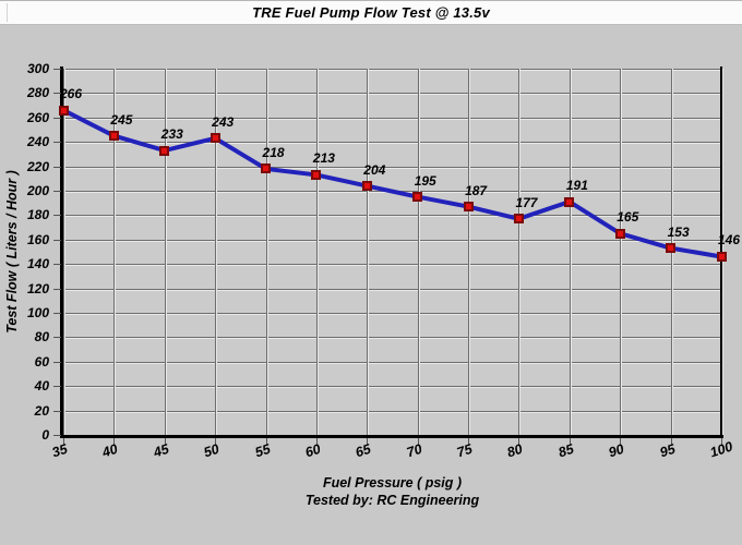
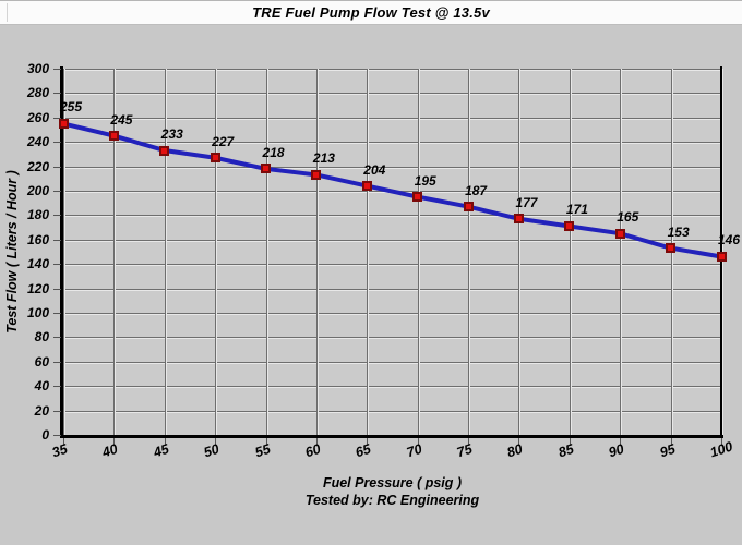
35: 266 -> 255
50: 243 -> 227
85: 191 -> 171
